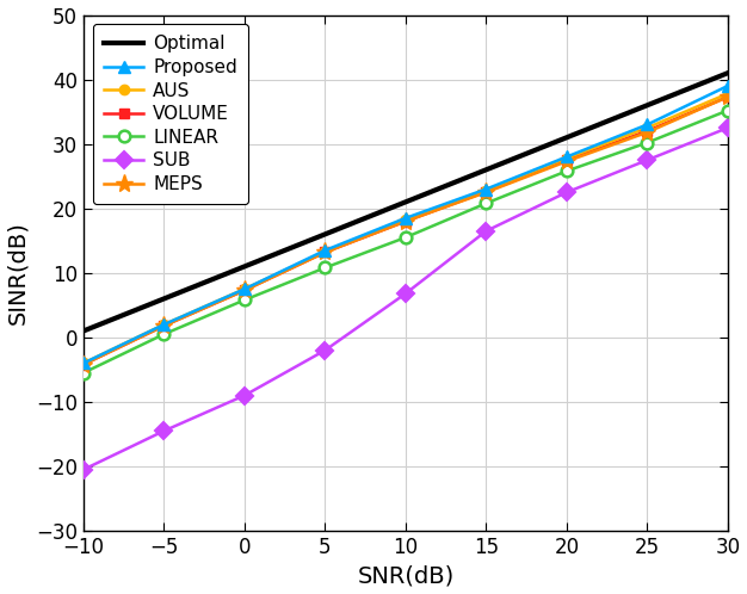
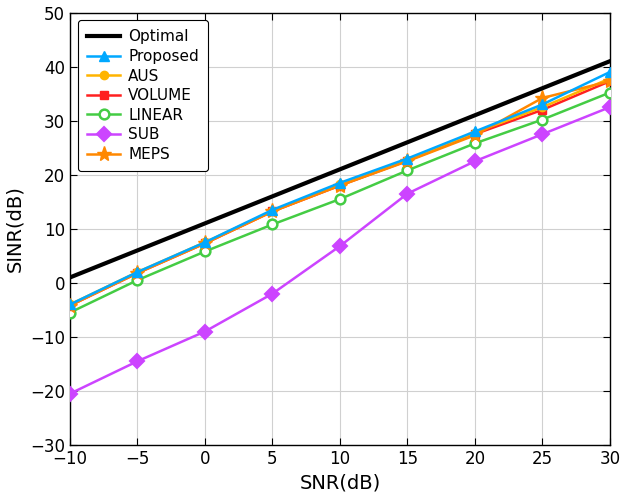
MEPS/25: 31.8 -> 34.2
